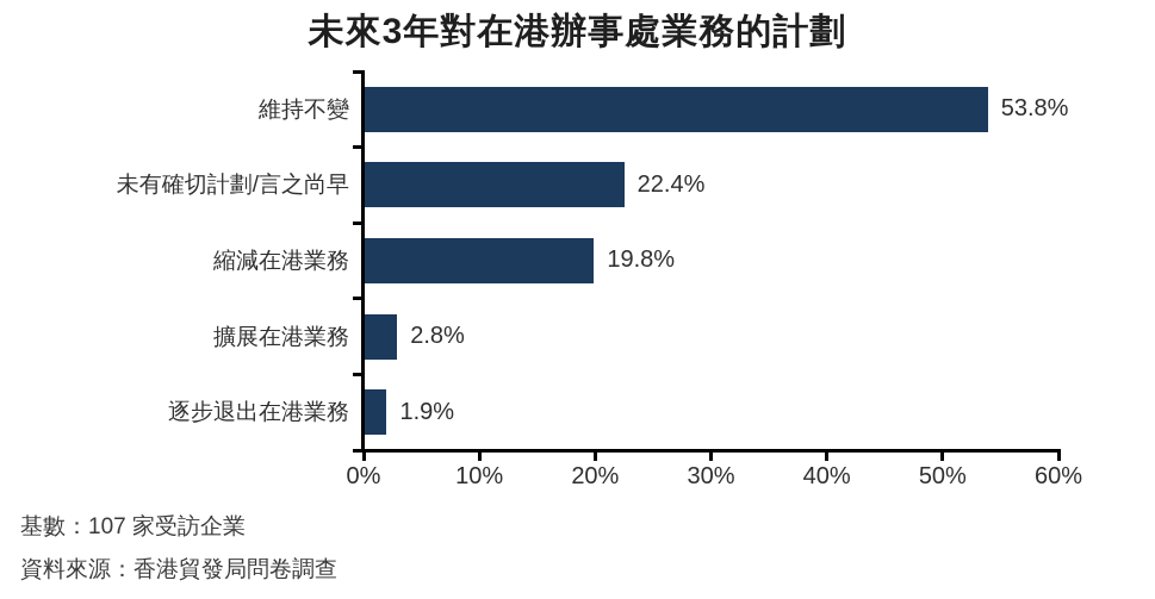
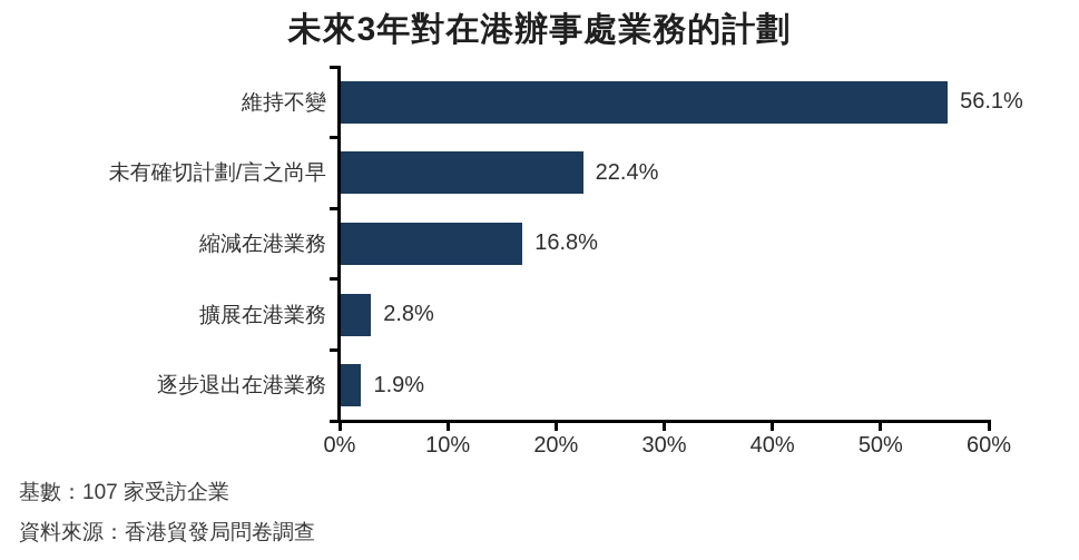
維持不變: 53.8% -> 56.1%
縮減在港業務: 19.8% -> 16.8%
